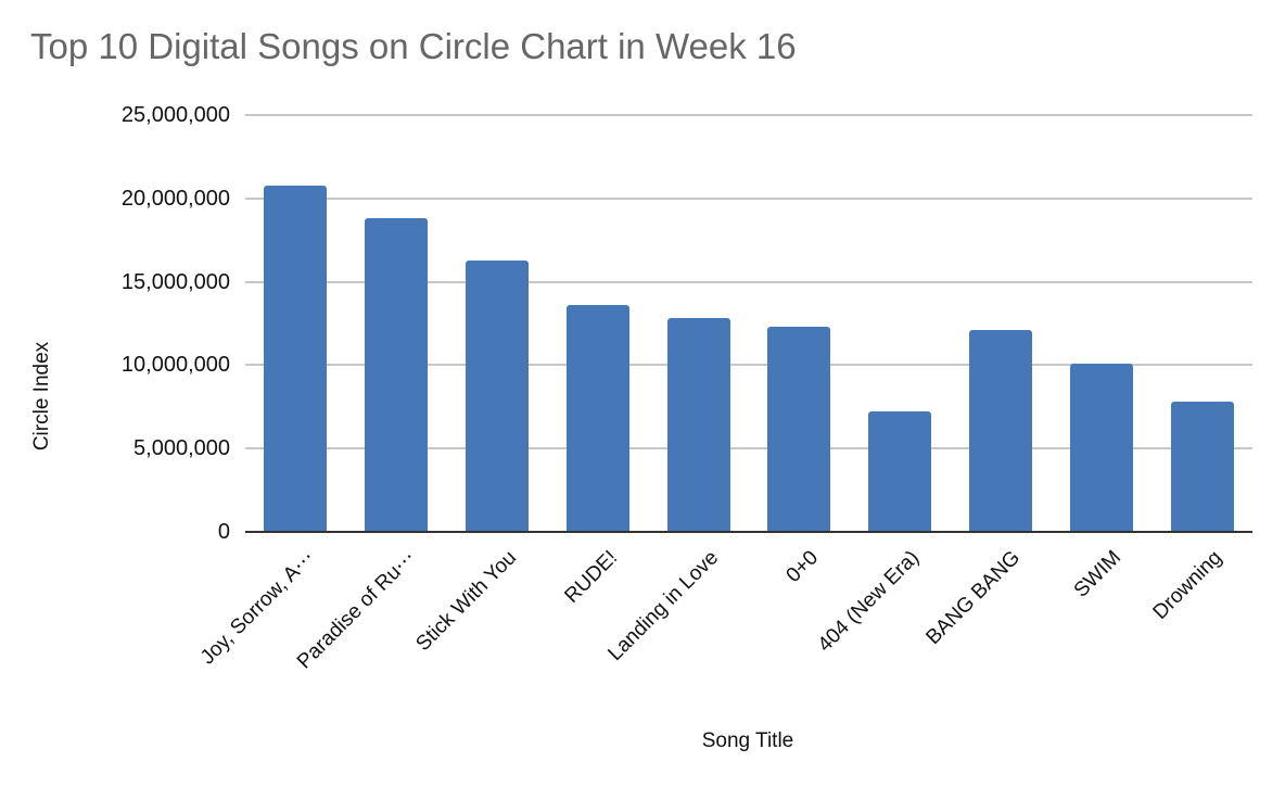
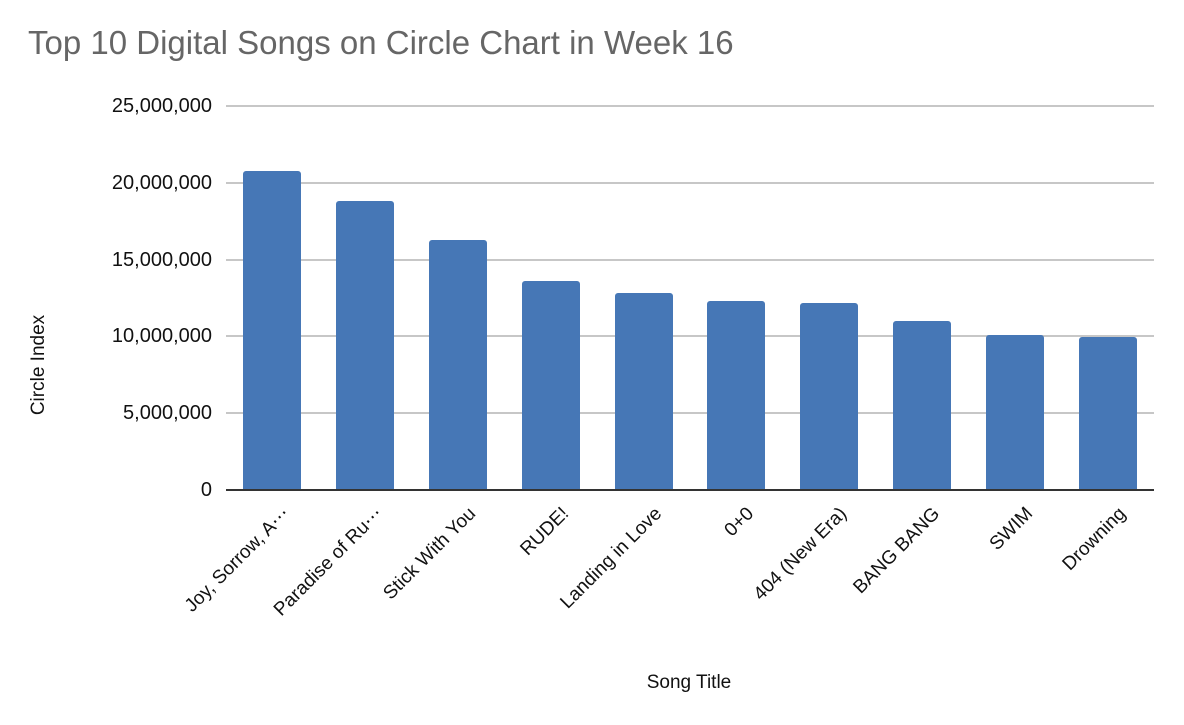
404 (New Era): 7200000 -> 12200000
BANG BANG: 12100000 -> 11000000
Drowning: 7800000 -> 10000000
